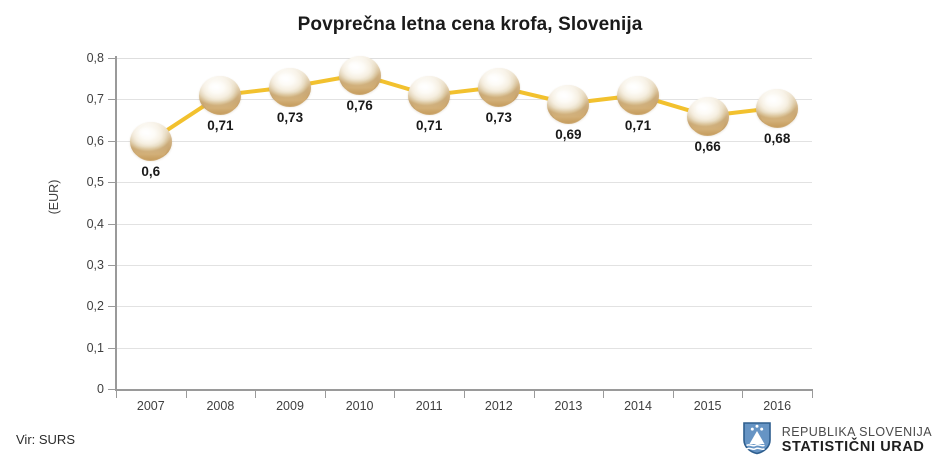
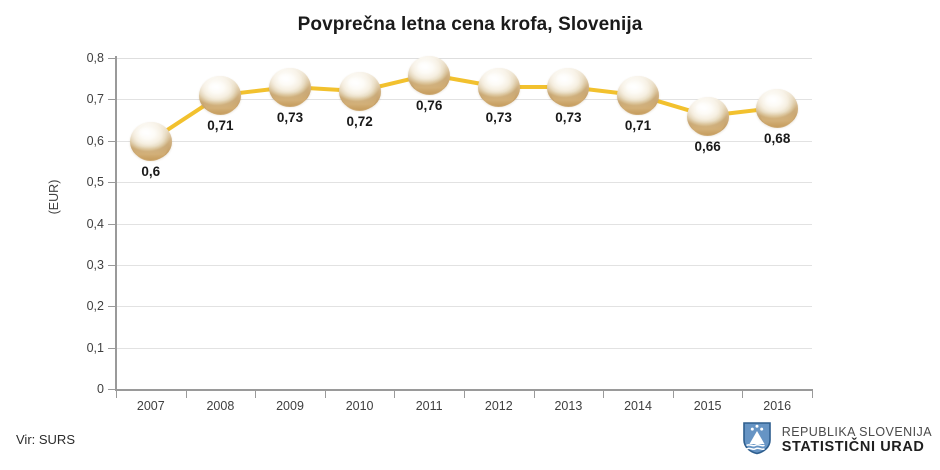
2010: 0,76 -> 0,72
2011: 0,71 -> 0,76
2013: 0,69 -> 0,73
